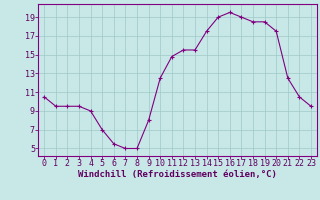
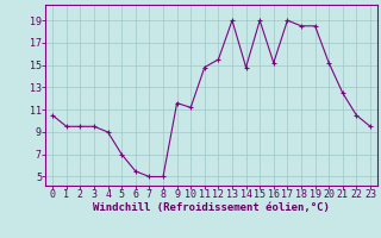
9: 8.0 -> 11.6
10: 12.5 -> 11.2
13: 15.5 -> 19.0
14: 17.5 -> 14.8
16: 19.5 -> 15.2
20: 17.5 -> 15.2
